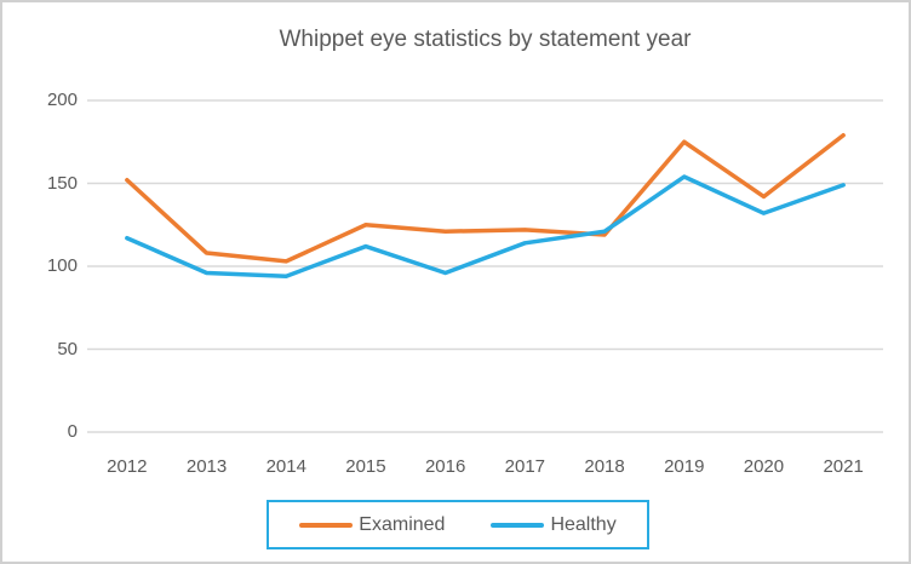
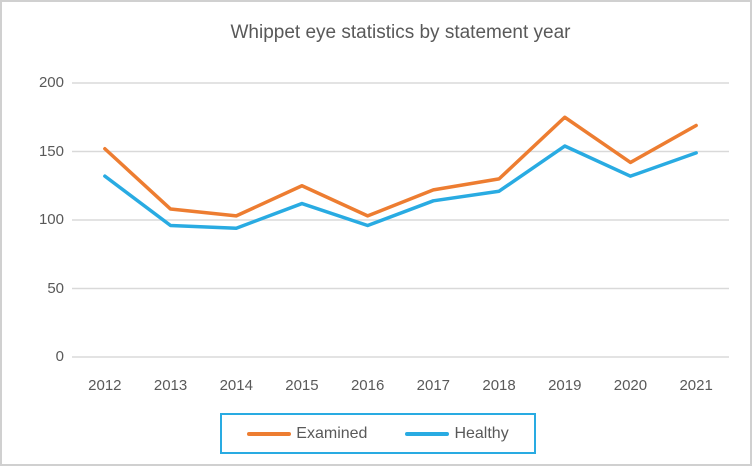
Healthy/2012: 117 -> 132
Examined/2016: 121 -> 103
Examined/2018: 119 -> 130
Examined/2021: 179 -> 169
